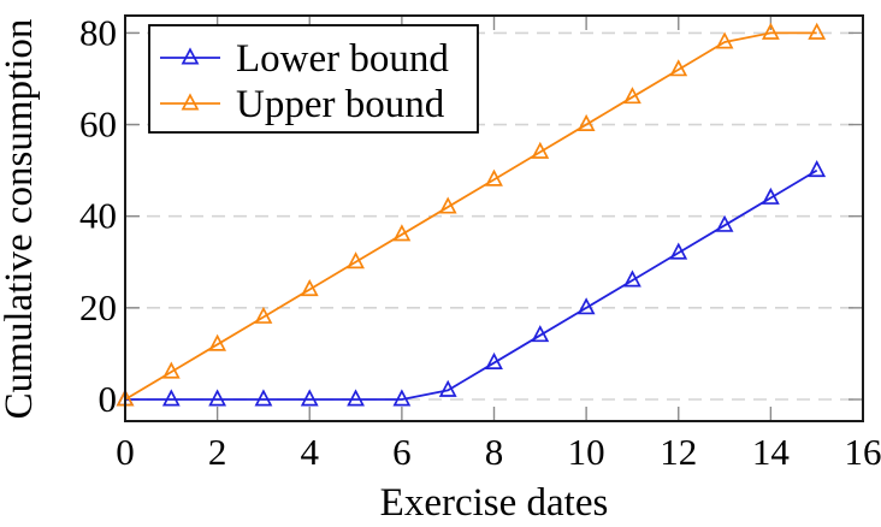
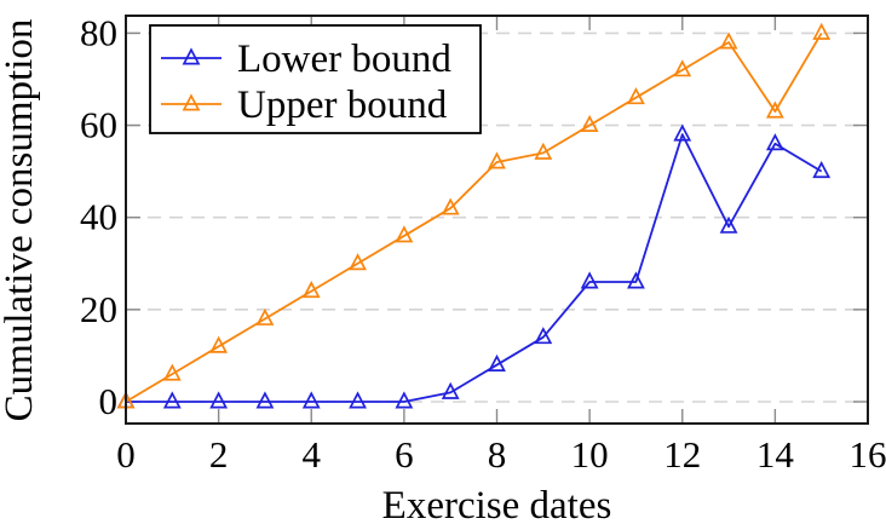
Upper bound/8: 48 -> 52
Lower bound/10: 20 -> 26
Lower bound/12: 32 -> 58
Lower bound/14: 44 -> 56
Upper bound/14: 80 -> 63
